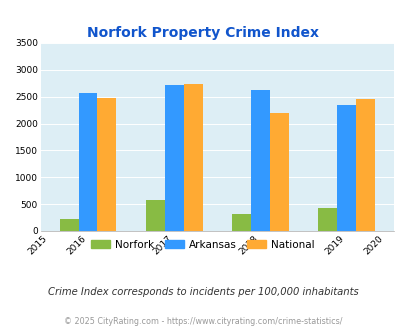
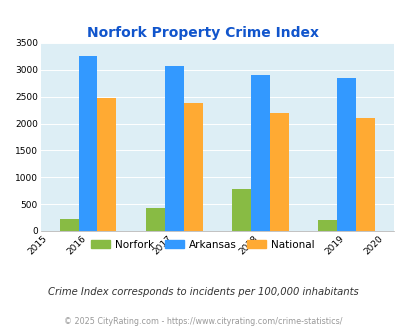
Arkansas/2016: 2560 -> 3250
Norfork/2017: 580 -> 420
Arkansas/2017: 2720 -> 3080
National/2017: 2740 -> 2380
Norfork/2018: 320 -> 780
Arkansas/2018: 2620 -> 2900
Norfork/2019: 420 -> 200
Arkansas/2019: 2340 -> 2850
National/2019: 2460 -> 2100
